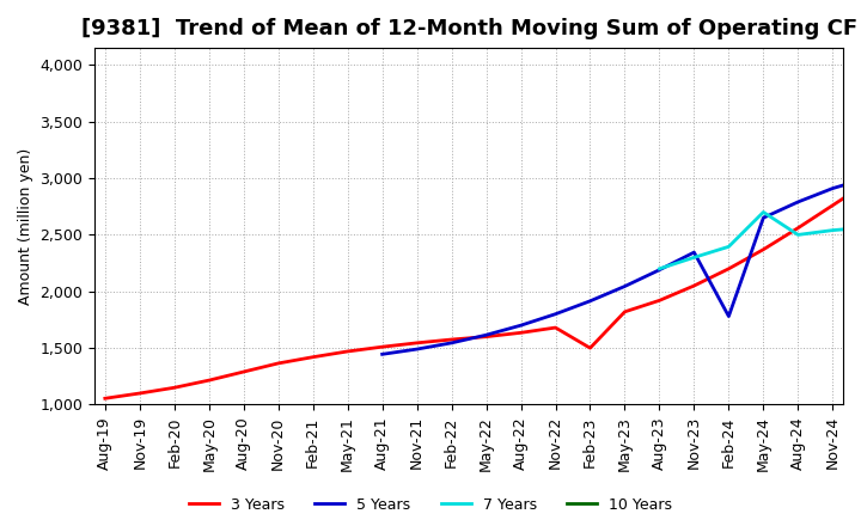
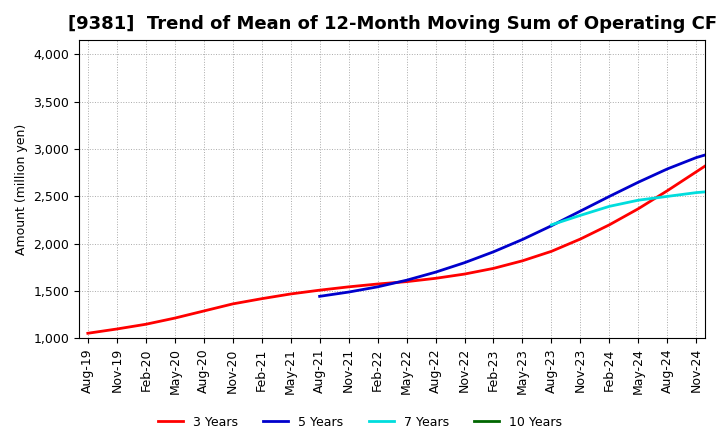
3 Years/Feb-23: 1,500 -> 1,740
5 Years/Feb-24: 1,780 -> 2,500
7 Years/May-24: 2,700 -> 2,460
